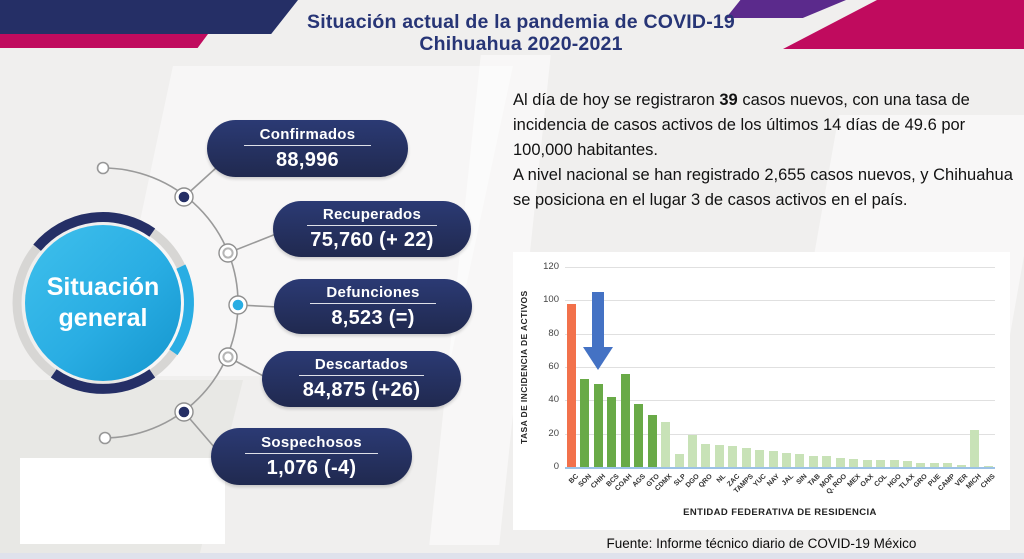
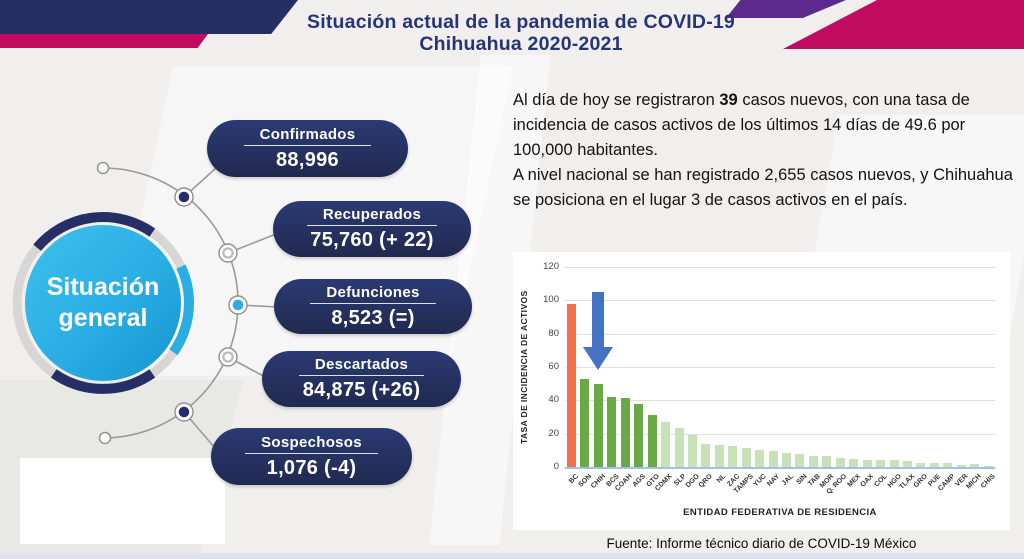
COAH: 56 -> 42
SLP: 8 -> 24
MICH: 22 -> 2
